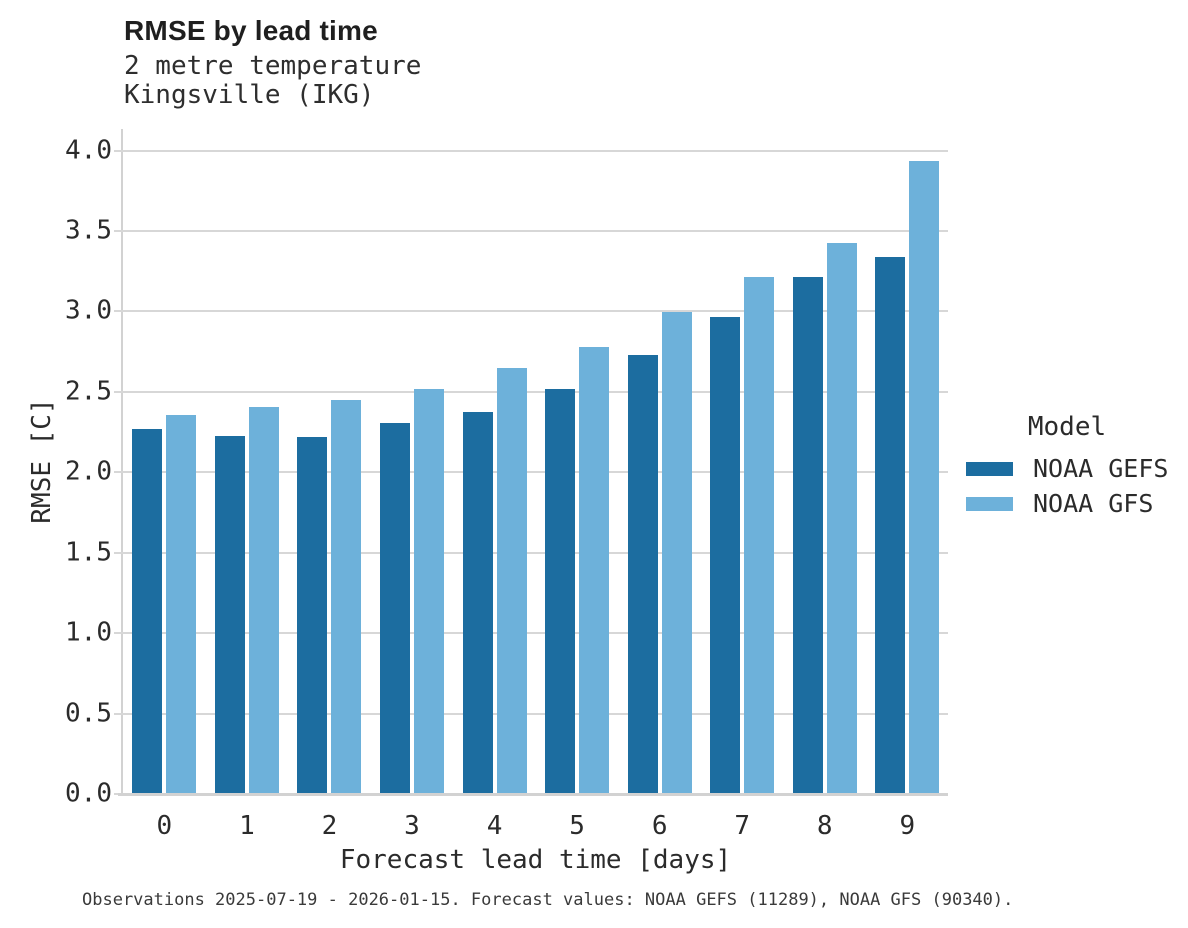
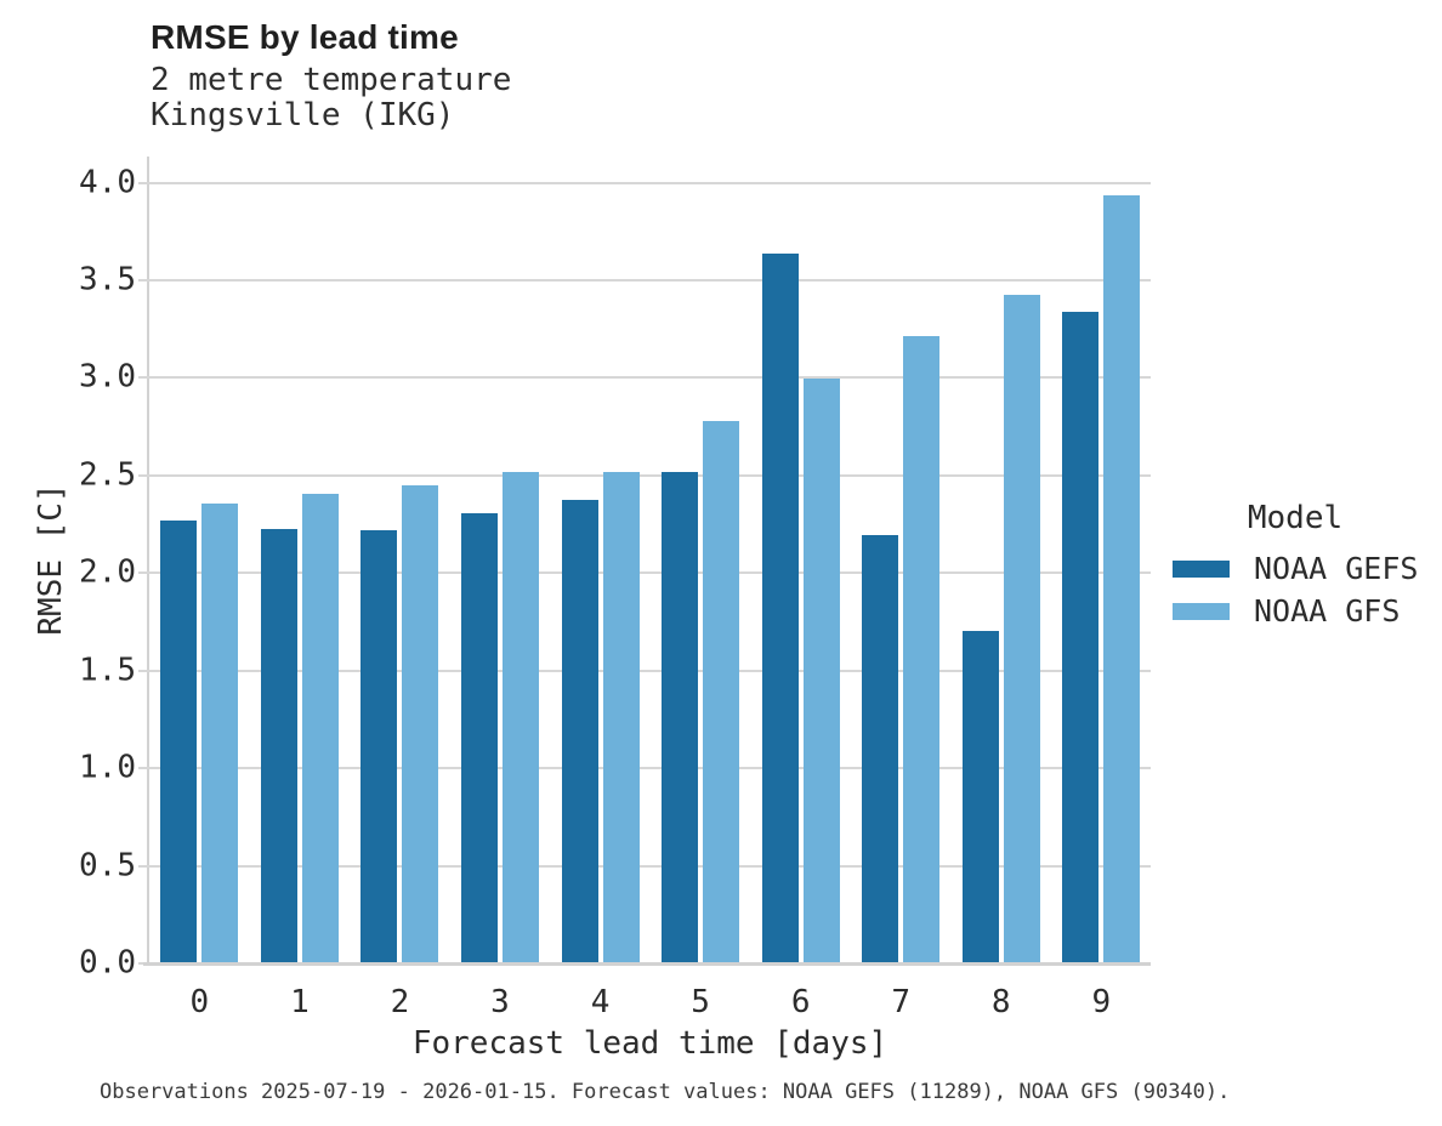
NOAA GFS/4: 2.64 -> 2.51
NOAA GEFS/6: 2.72 -> 3.63
NOAA GEFS/7: 2.96 -> 2.19
NOAA GEFS/8: 3.21 -> 1.70
